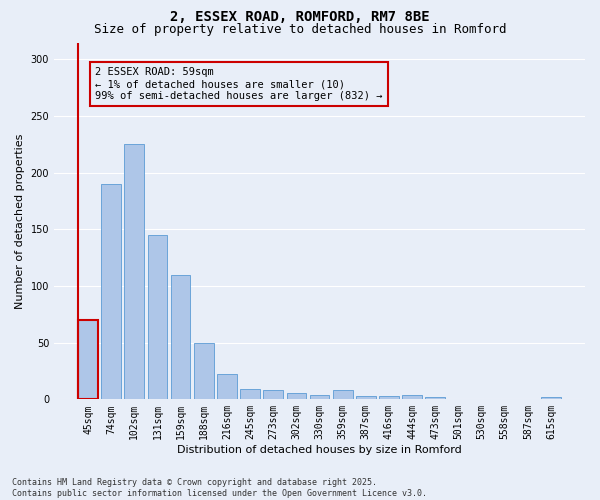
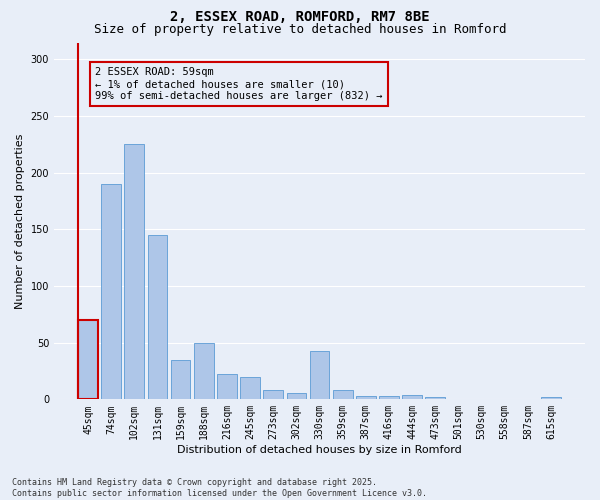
159sqm: 110 -> 35
245sqm: 9 -> 20
330sqm: 4 -> 43
